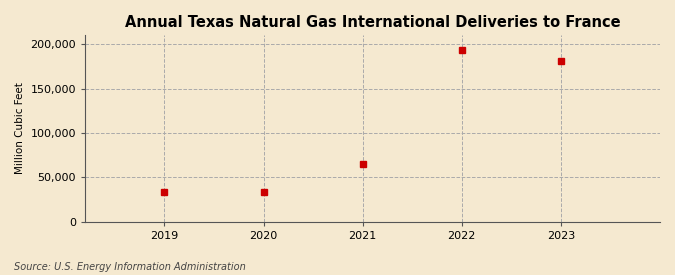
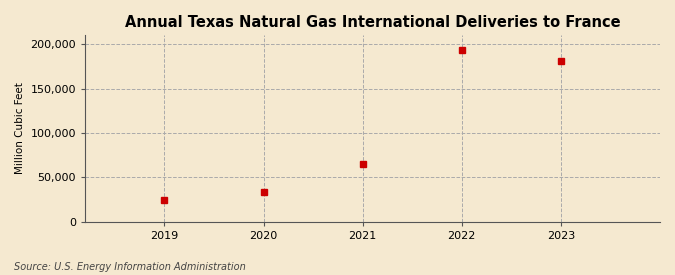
2019: 34,000 -> 25,000
